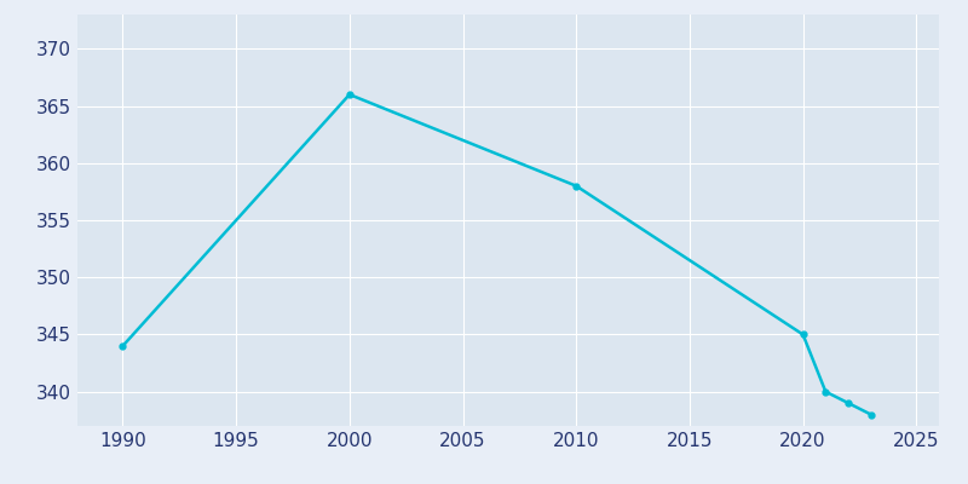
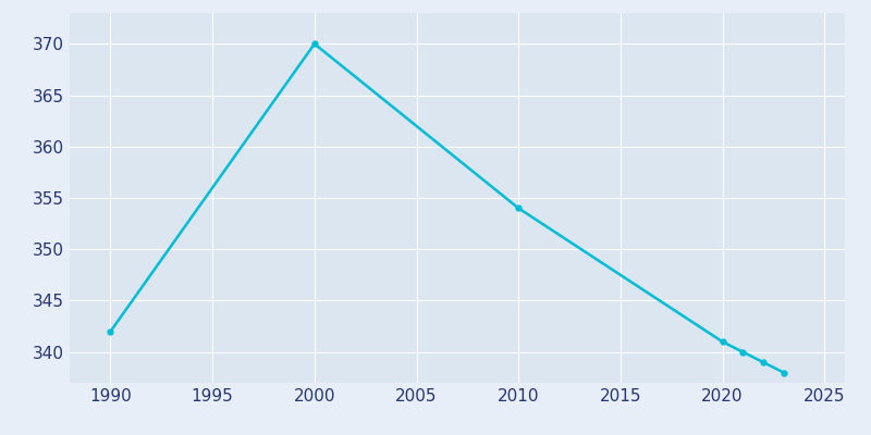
1990: 344 -> 342
2000: 366 -> 370
2010: 358 -> 354
2020: 345 -> 341
